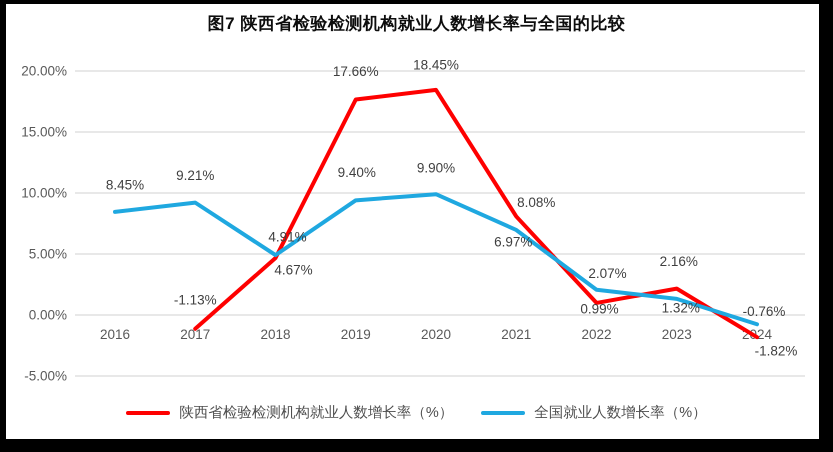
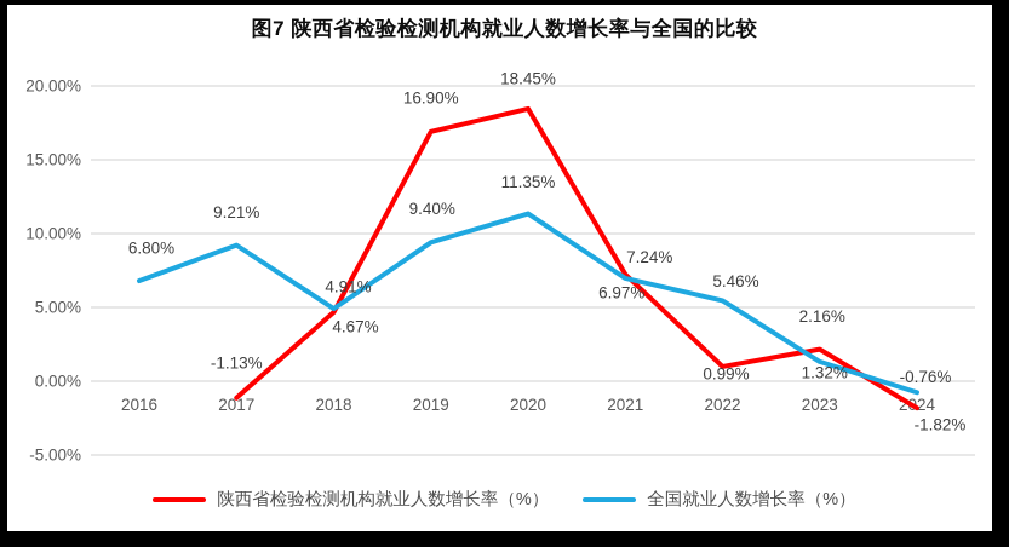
全国就业人数增长率（%）/2016: 8.45% -> 6.80%
陕西省检验检测机构就业人数增长率（%）/2019: 17.66% -> 16.90%
全国就业人数增长率（%）/2020: 9.90% -> 11.35%
陕西省检验检测机构就业人数增长率（%）/2021: 8.08% -> 7.24%
全国就业人数增长率（%）/2022: 2.07% -> 5.46%
